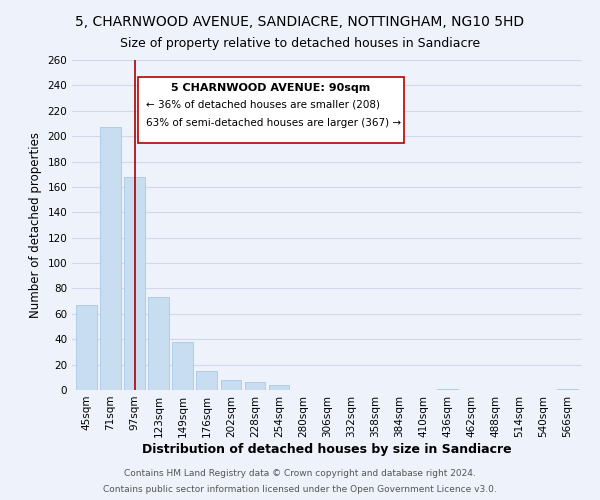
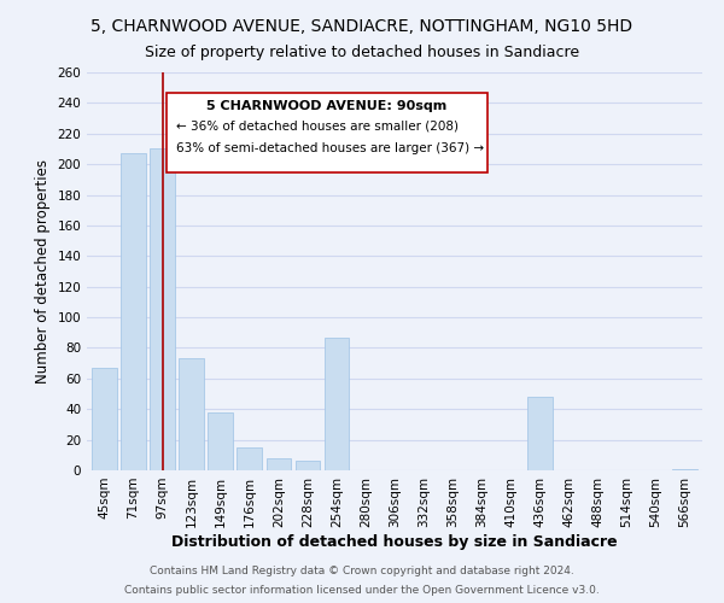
97sqm: 168 -> 210
254sqm: 4 -> 87
436sqm: 1 -> 48
